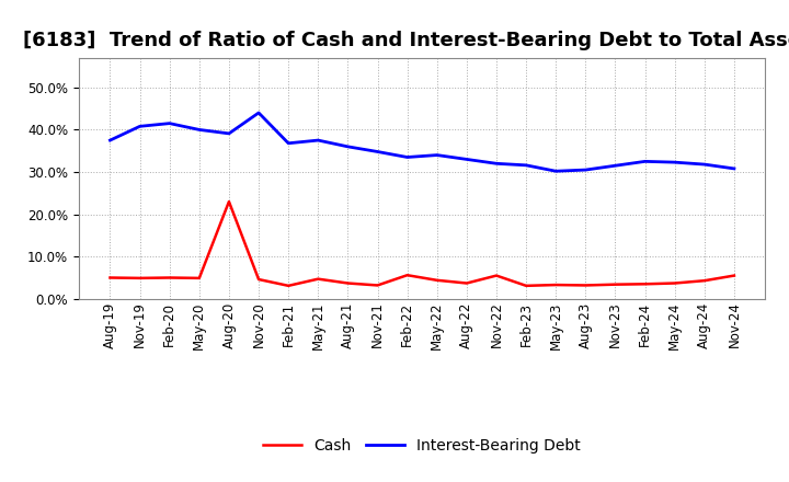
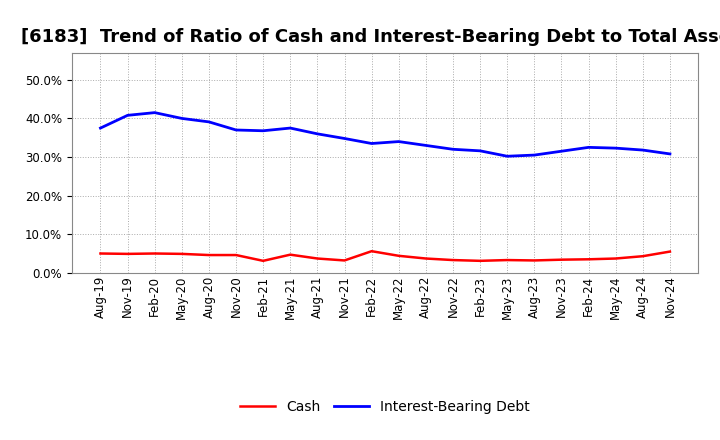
Cash/Aug-20: 23.0% -> 4.6%
Interest-Bearing Debt/Nov-20: 44.0% -> 37.0%
Cash/Nov-22: 5.5% -> 3.3%
